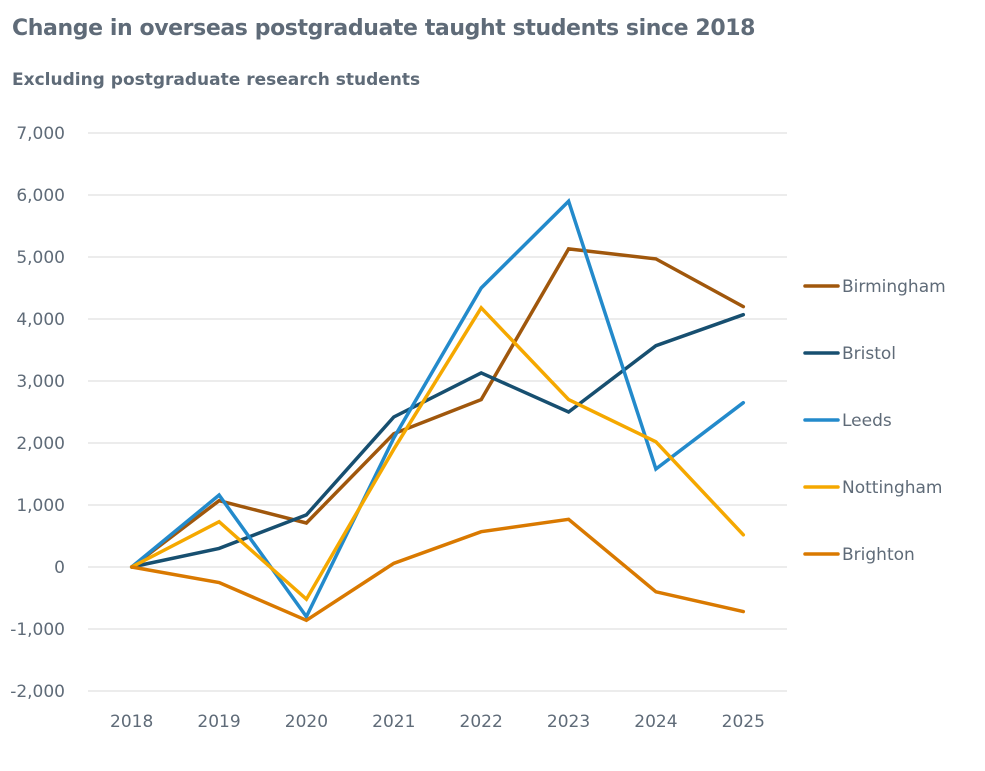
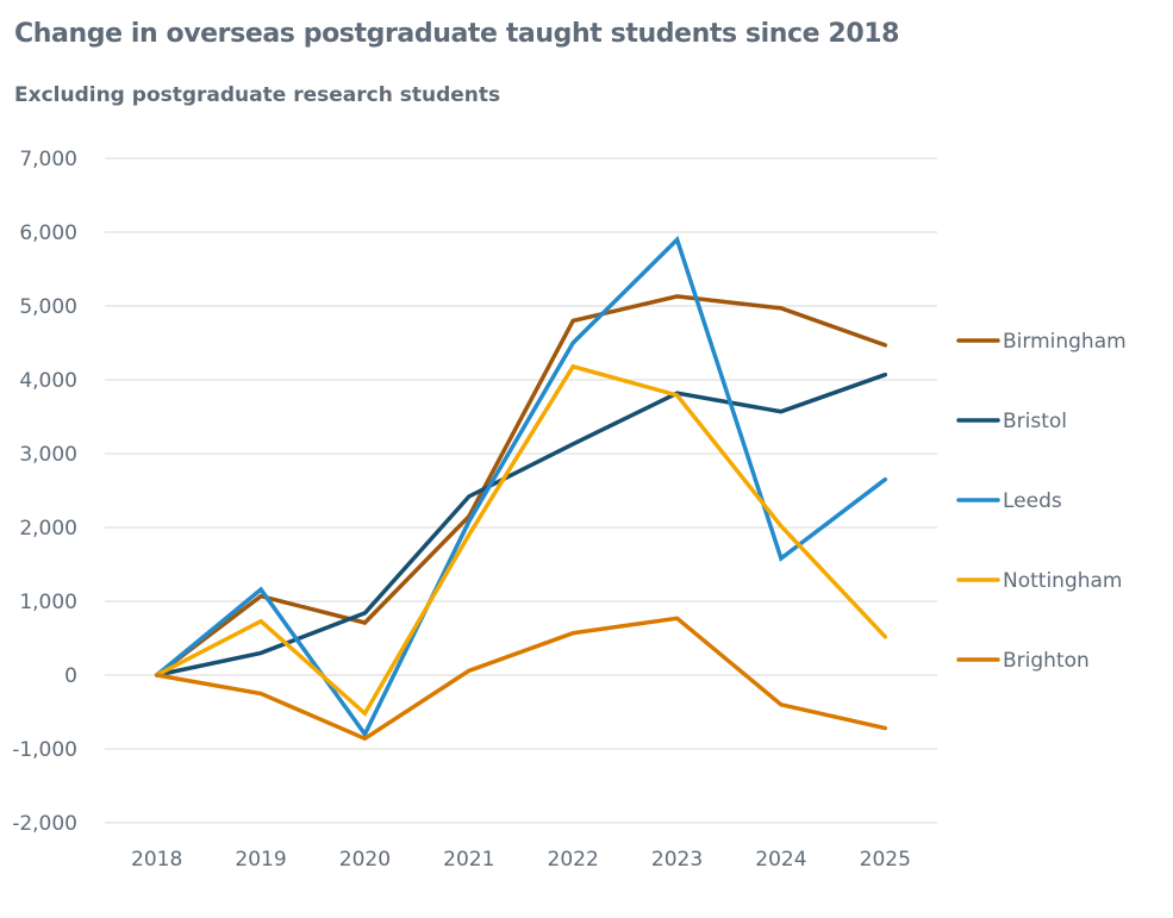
Birmingham/2022: 2700 -> 4800
Bristol/2023: 2500 -> 3800
Nottingham/2023: 2700 -> 3800
Birmingham/2025: 4200 -> 4500
